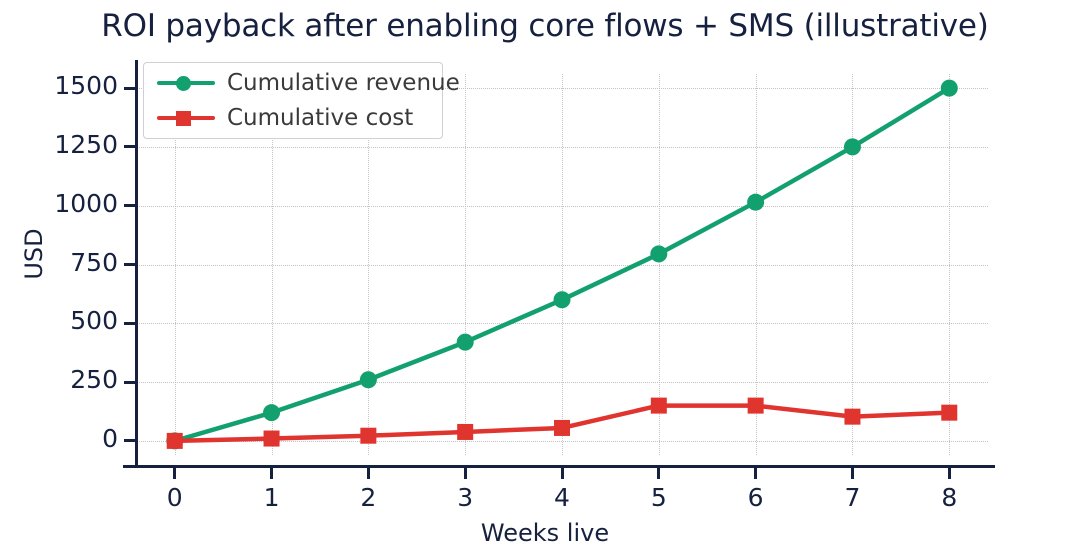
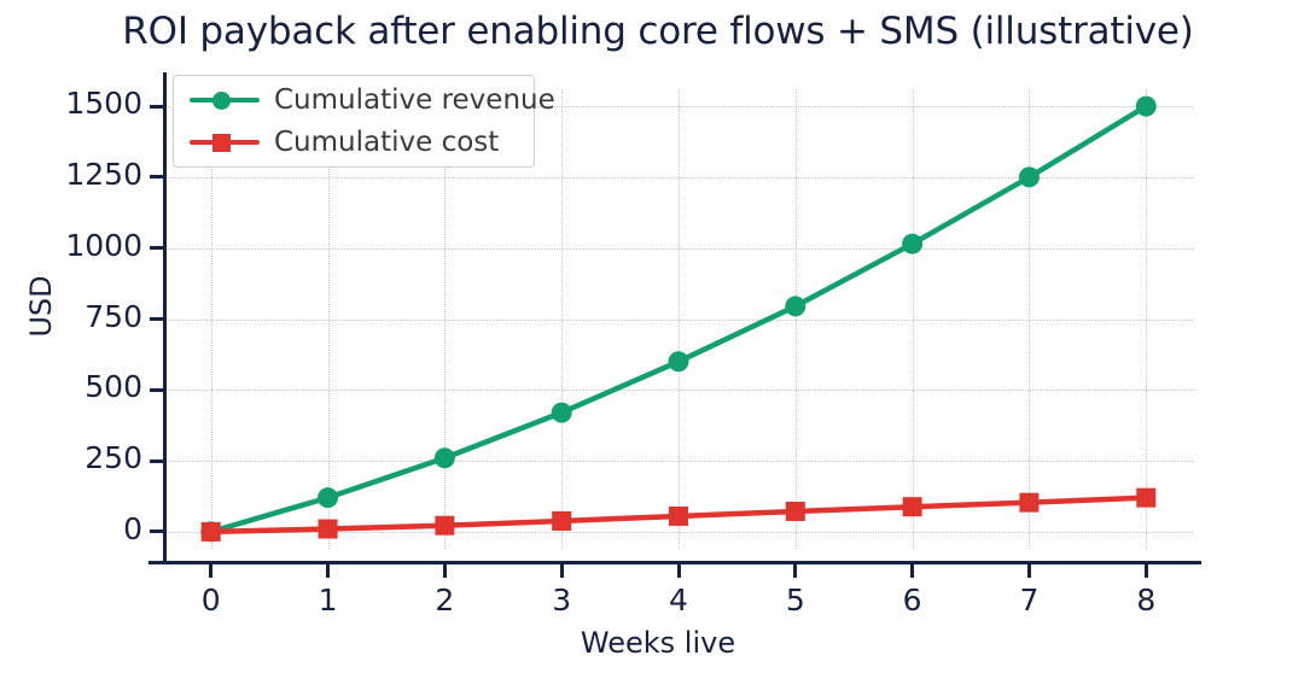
Cumulative cost/5: 150 -> 70
Cumulative cost/6: 150 -> 90
